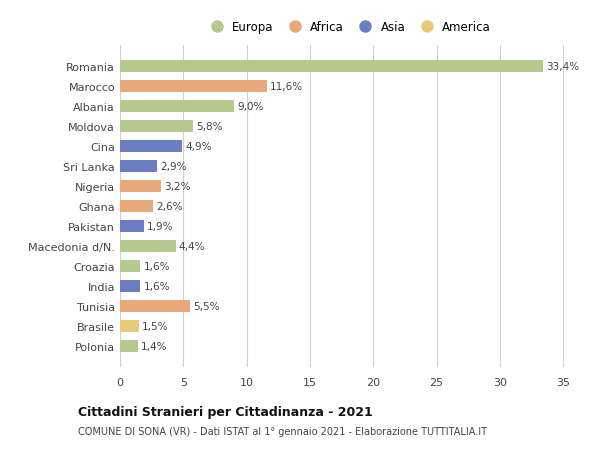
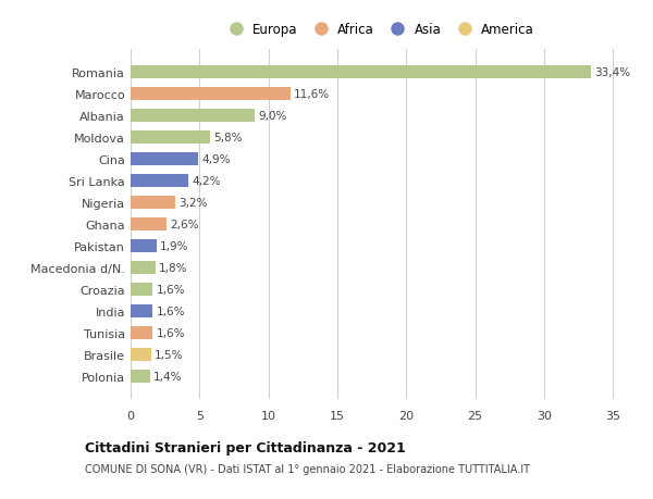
Sri Lanka: 2,9% -> 4,2%
Macedonia d/N.: 4,4% -> 1,8%
Tunisia: 5,5% -> 1,6%
